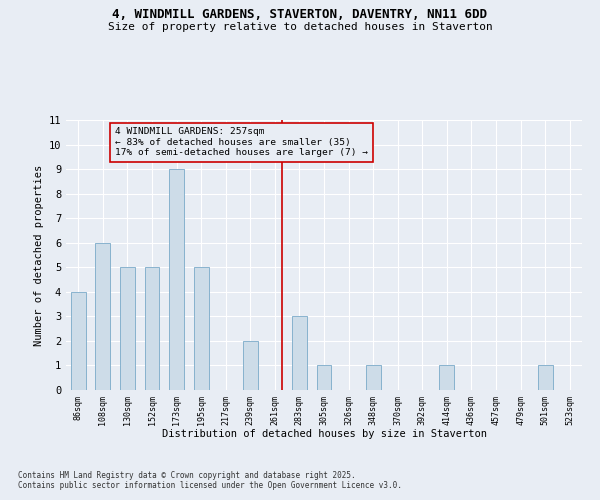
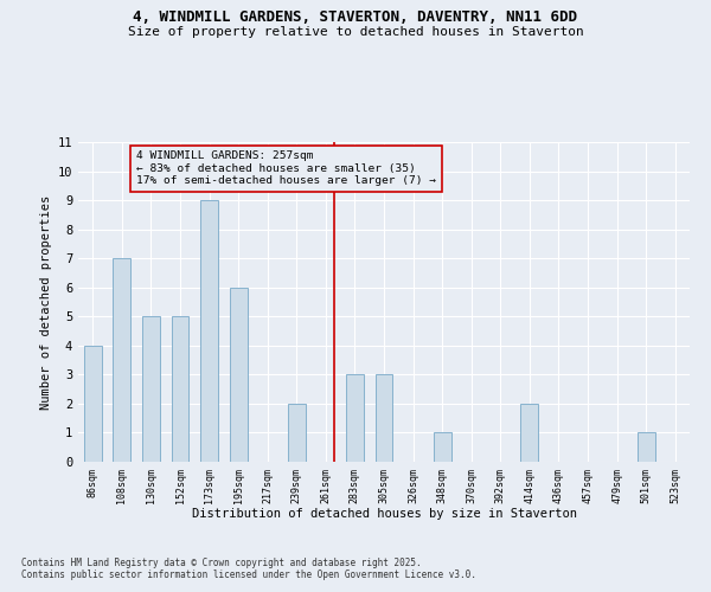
108sqm: 6 -> 7
195sqm: 5 -> 6
305sqm: 1 -> 3
414sqm: 1 -> 2
